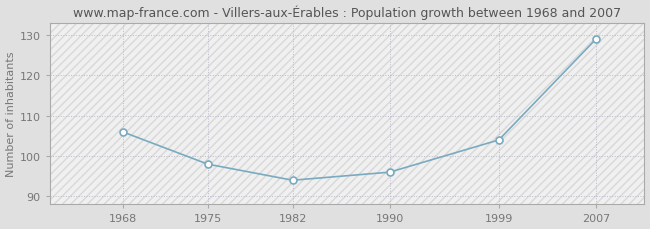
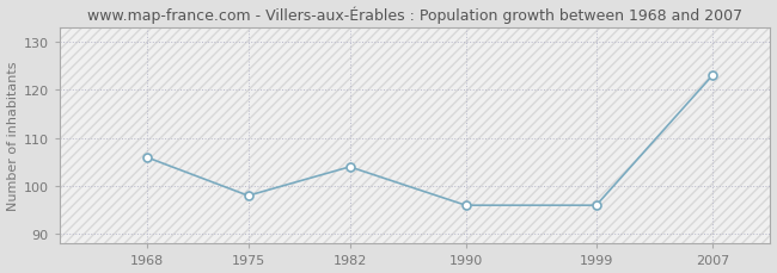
1982: 94 -> 104
1999: 104 -> 96
2007: 129 -> 123
